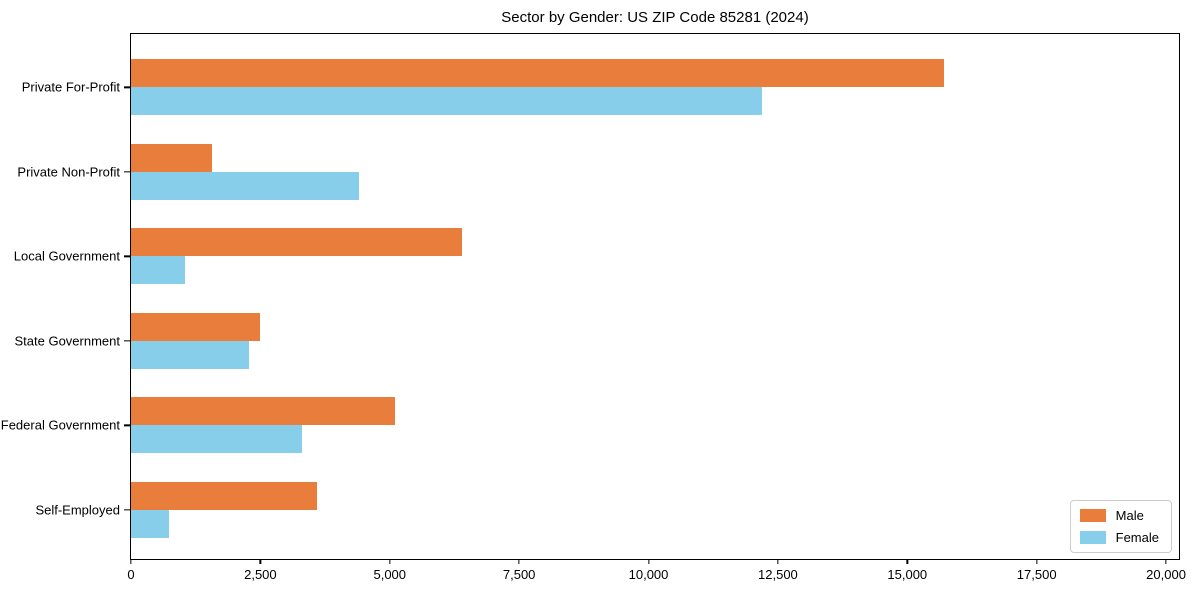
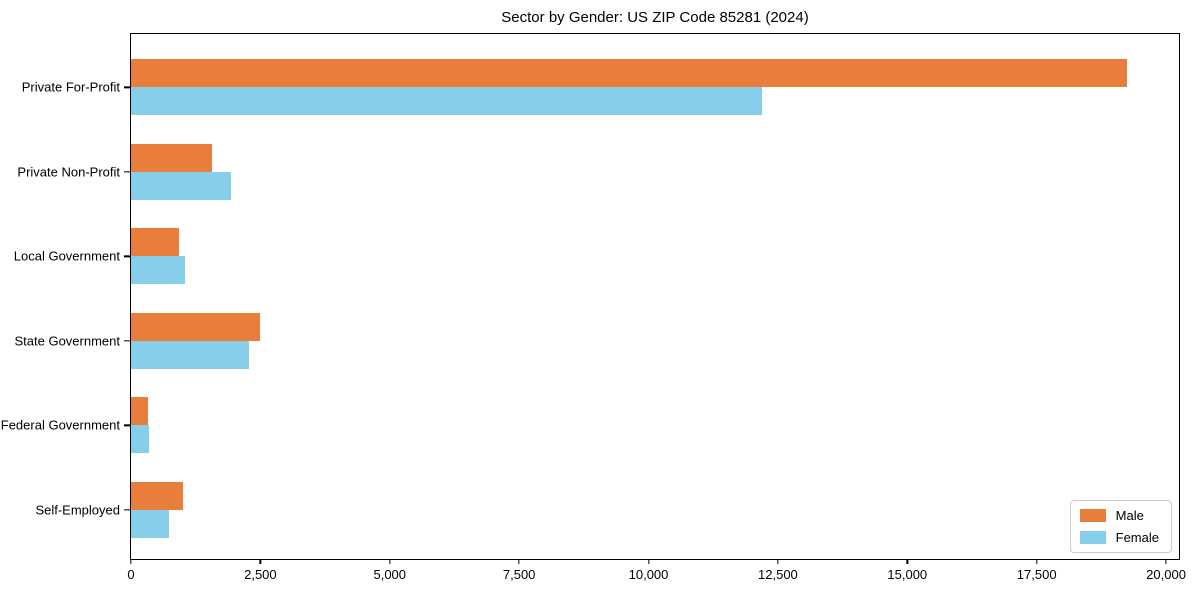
Male/Private For-Profit: 15700 -> 19200
Female/Private Non-Profit: 4400 -> 1900
Male/Local Government: 6400 -> 900
Male/Federal Government: 5100 -> 300
Female/Federal Government: 3300 -> 300
Male/Self-Employed: 3600 -> 1000
